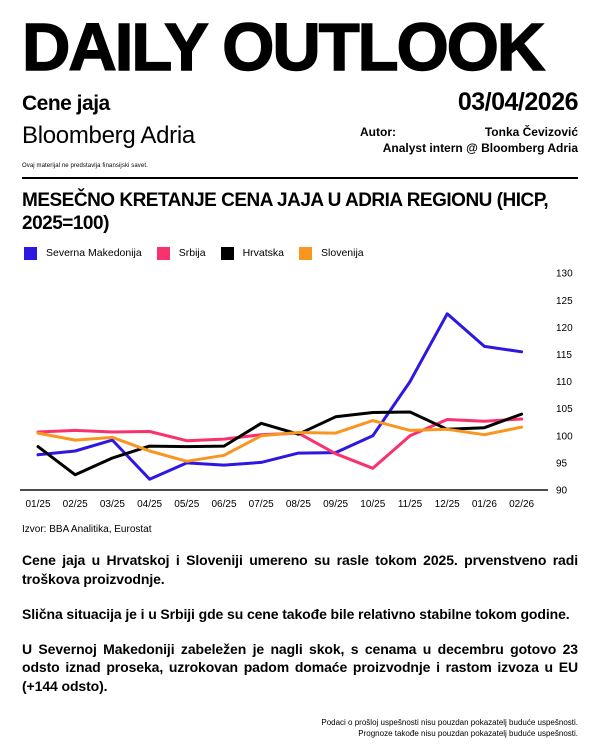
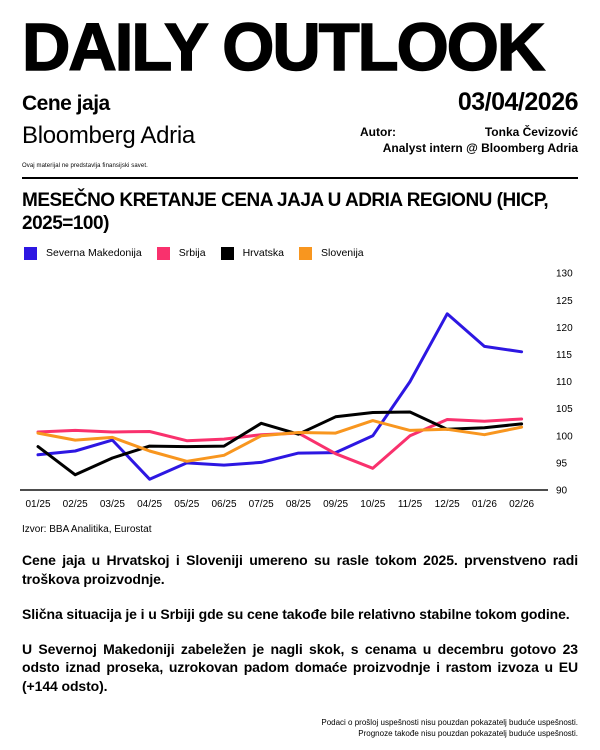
Hrvatska/02/26: 104 -> 102
